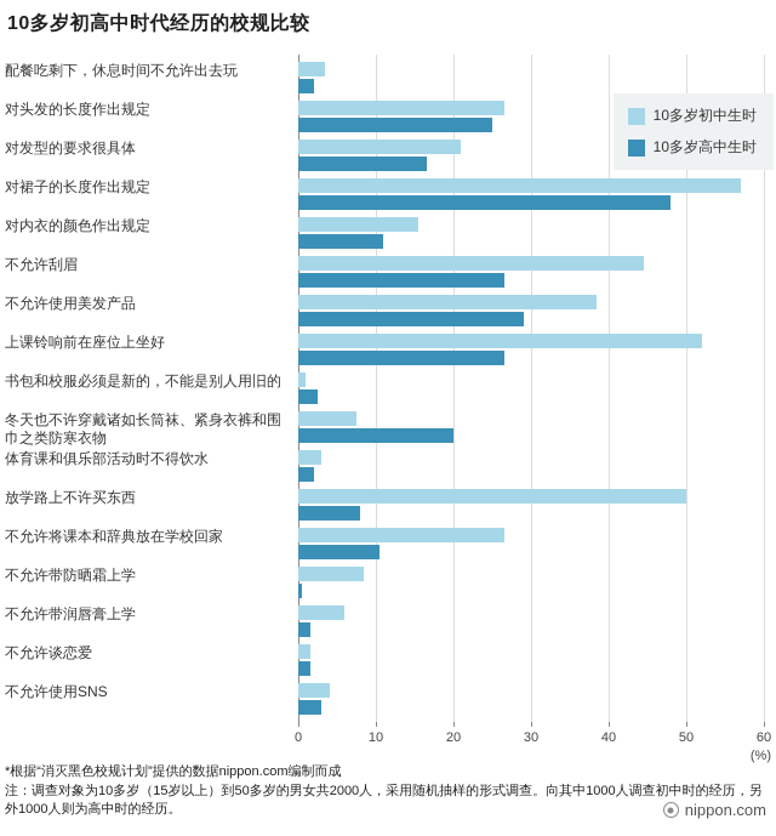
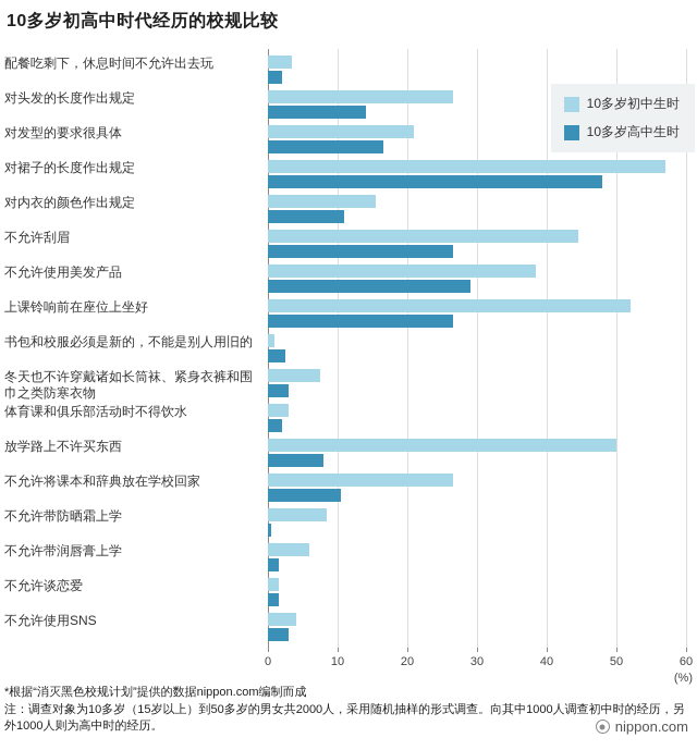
10多岁高中生时/对头发的长度作出规定: 25 -> 14
10多岁高中生时/冬天也不许穿戴诸如长筒袜、紧身衣裤和围巾之类防寒衣物: 20 -> 3
